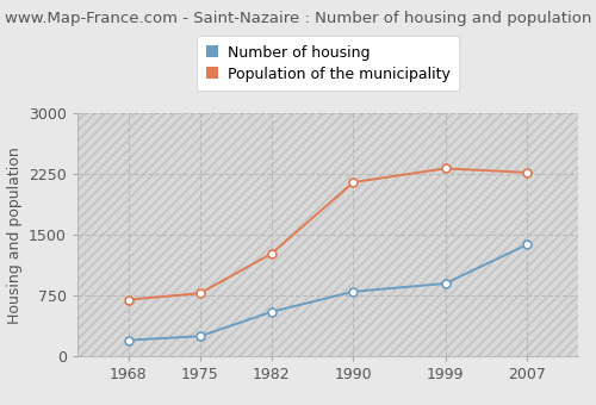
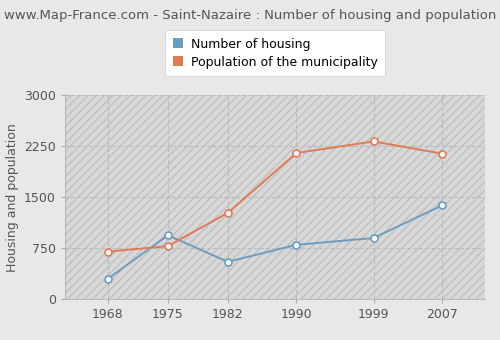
Number of housing/1968: 200 -> 300
Number of housing/1975: 250 -> 940
Population of the municipality/2007: 2270 -> 2140
